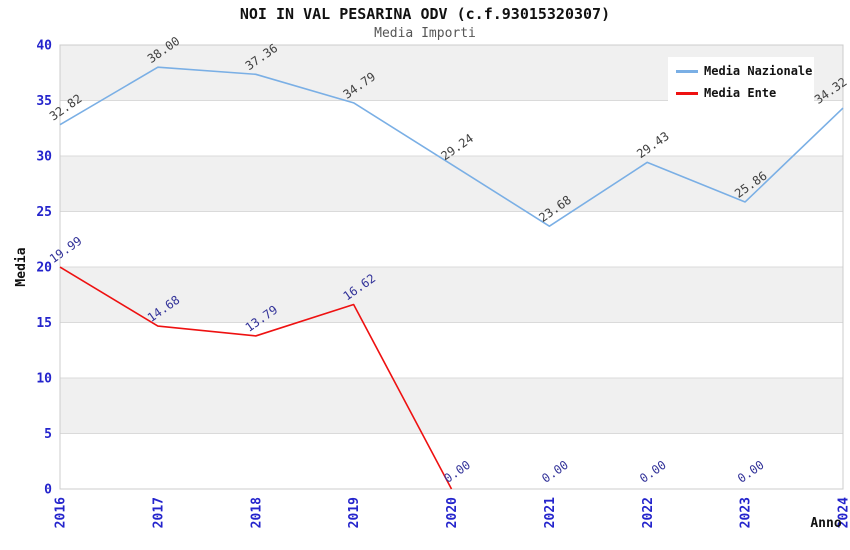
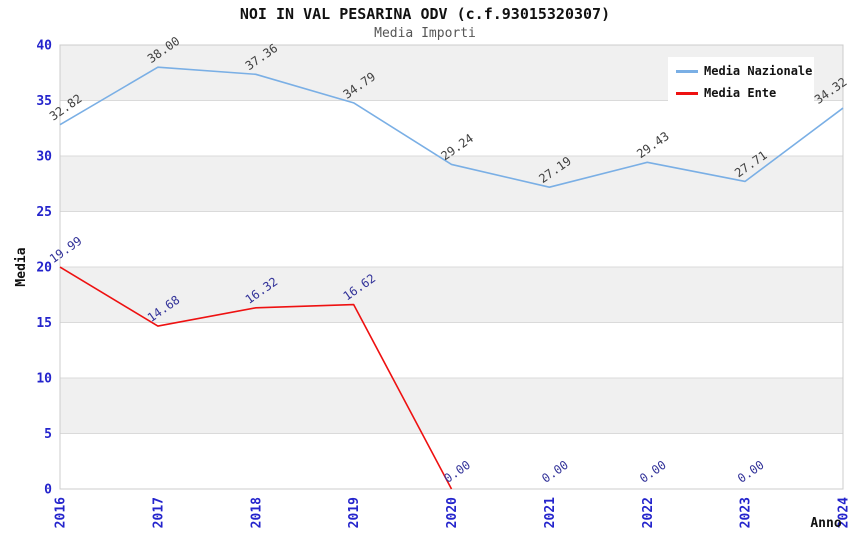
Media Ente/2018: 13.79 -> 16.32
Media Nazionale/2021: 23.68 -> 27.19
Media Nazionale/2023: 25.86 -> 27.71
